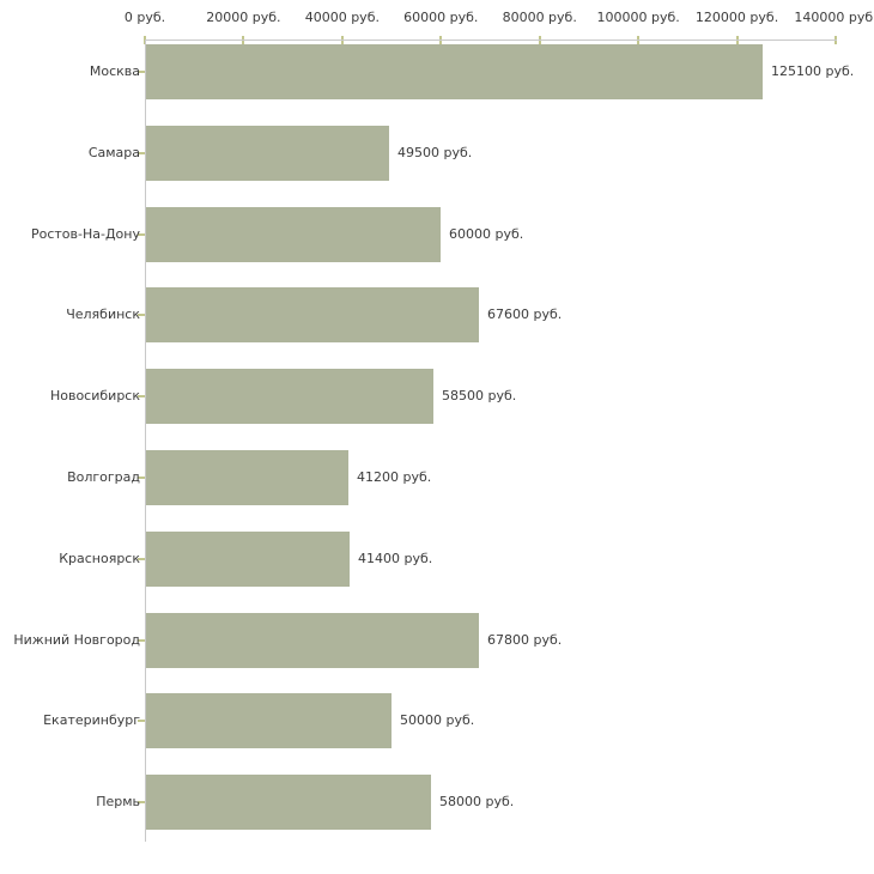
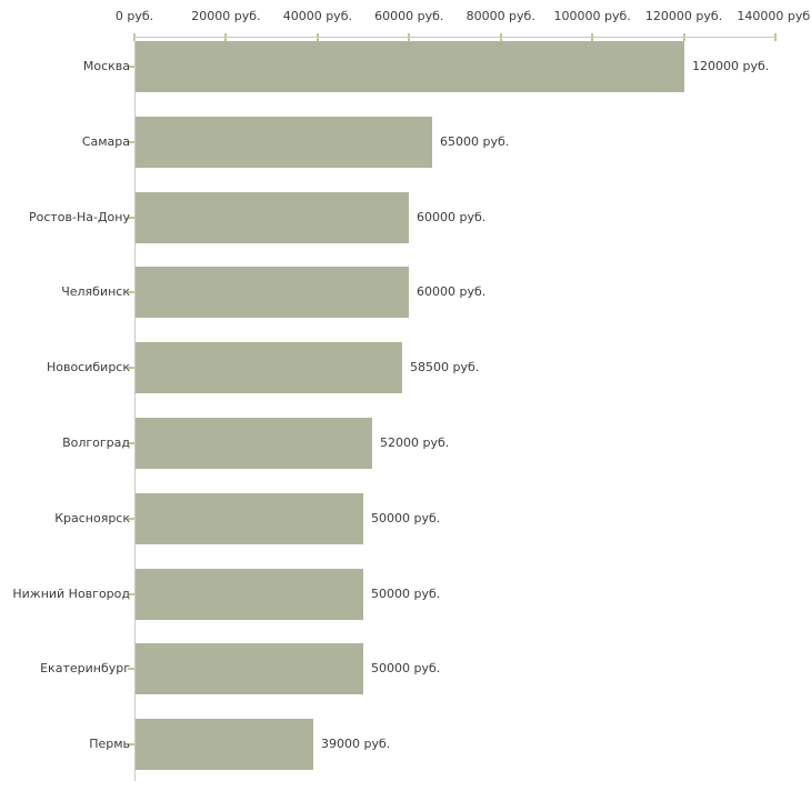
Москва: 125100 -> 120000
Самара: 49500 -> 65000
Челябинск: 67600 -> 60000
Волгоград: 41200 -> 52000
Красноярск: 41400 -> 50000
Нижний Новгород: 67800 -> 50000
Пермь: 58000 -> 39000
